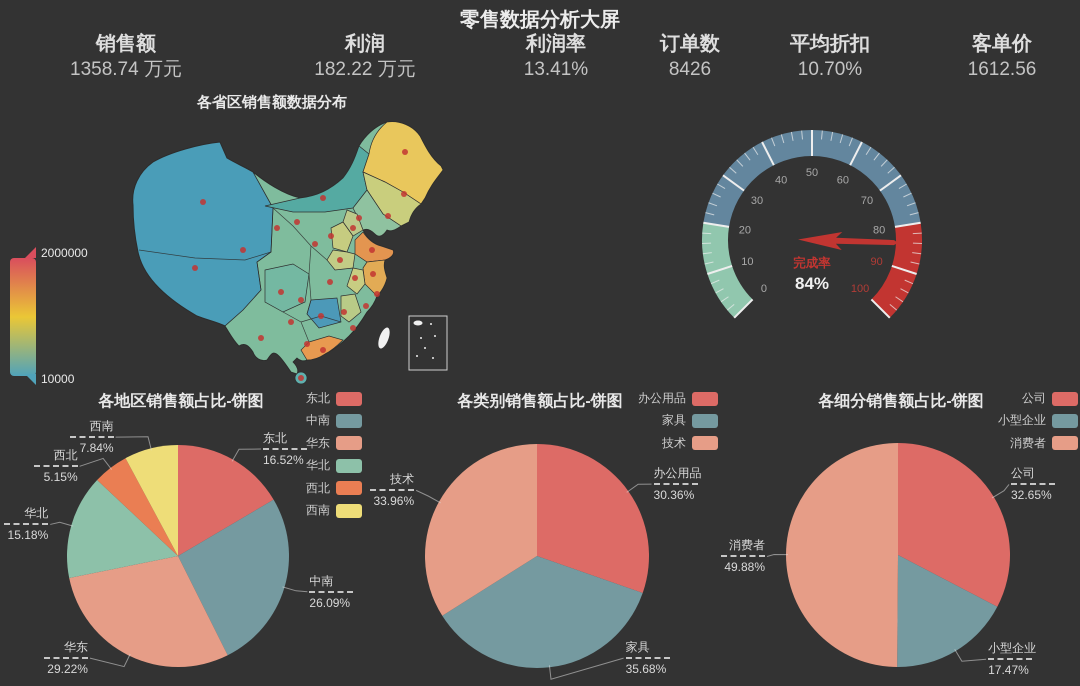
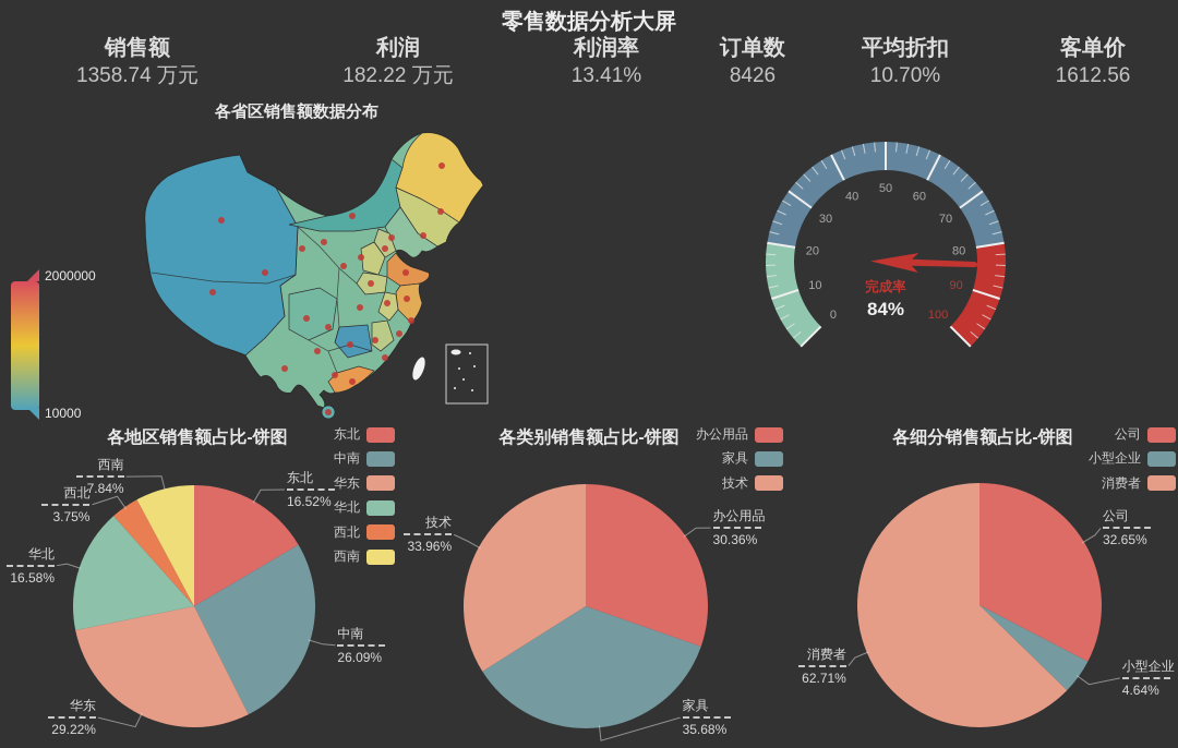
各地区销售额占比-饼图/华北: 15.18% -> 16.58%
各地区销售额占比-饼图/西北: 5.15% -> 3.75%
各细分销售额占比-饼图/小型企业: 17.47% -> 4.64%
各细分销售额占比-饼图/消费者: 49.88% -> 62.71%
